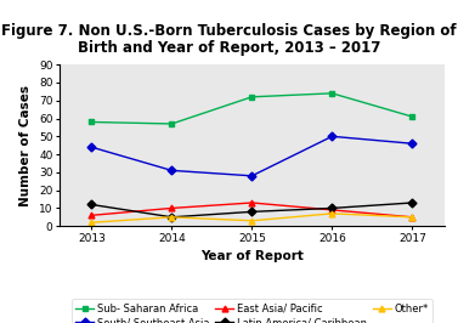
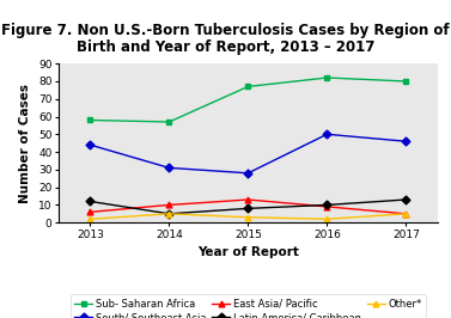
Sub- Saharan Africa/2015: 72 -> 77
Sub- Saharan Africa/2016: 74 -> 82
Other*/2016: 7 -> 2
Sub- Saharan Africa/2017: 61 -> 80
